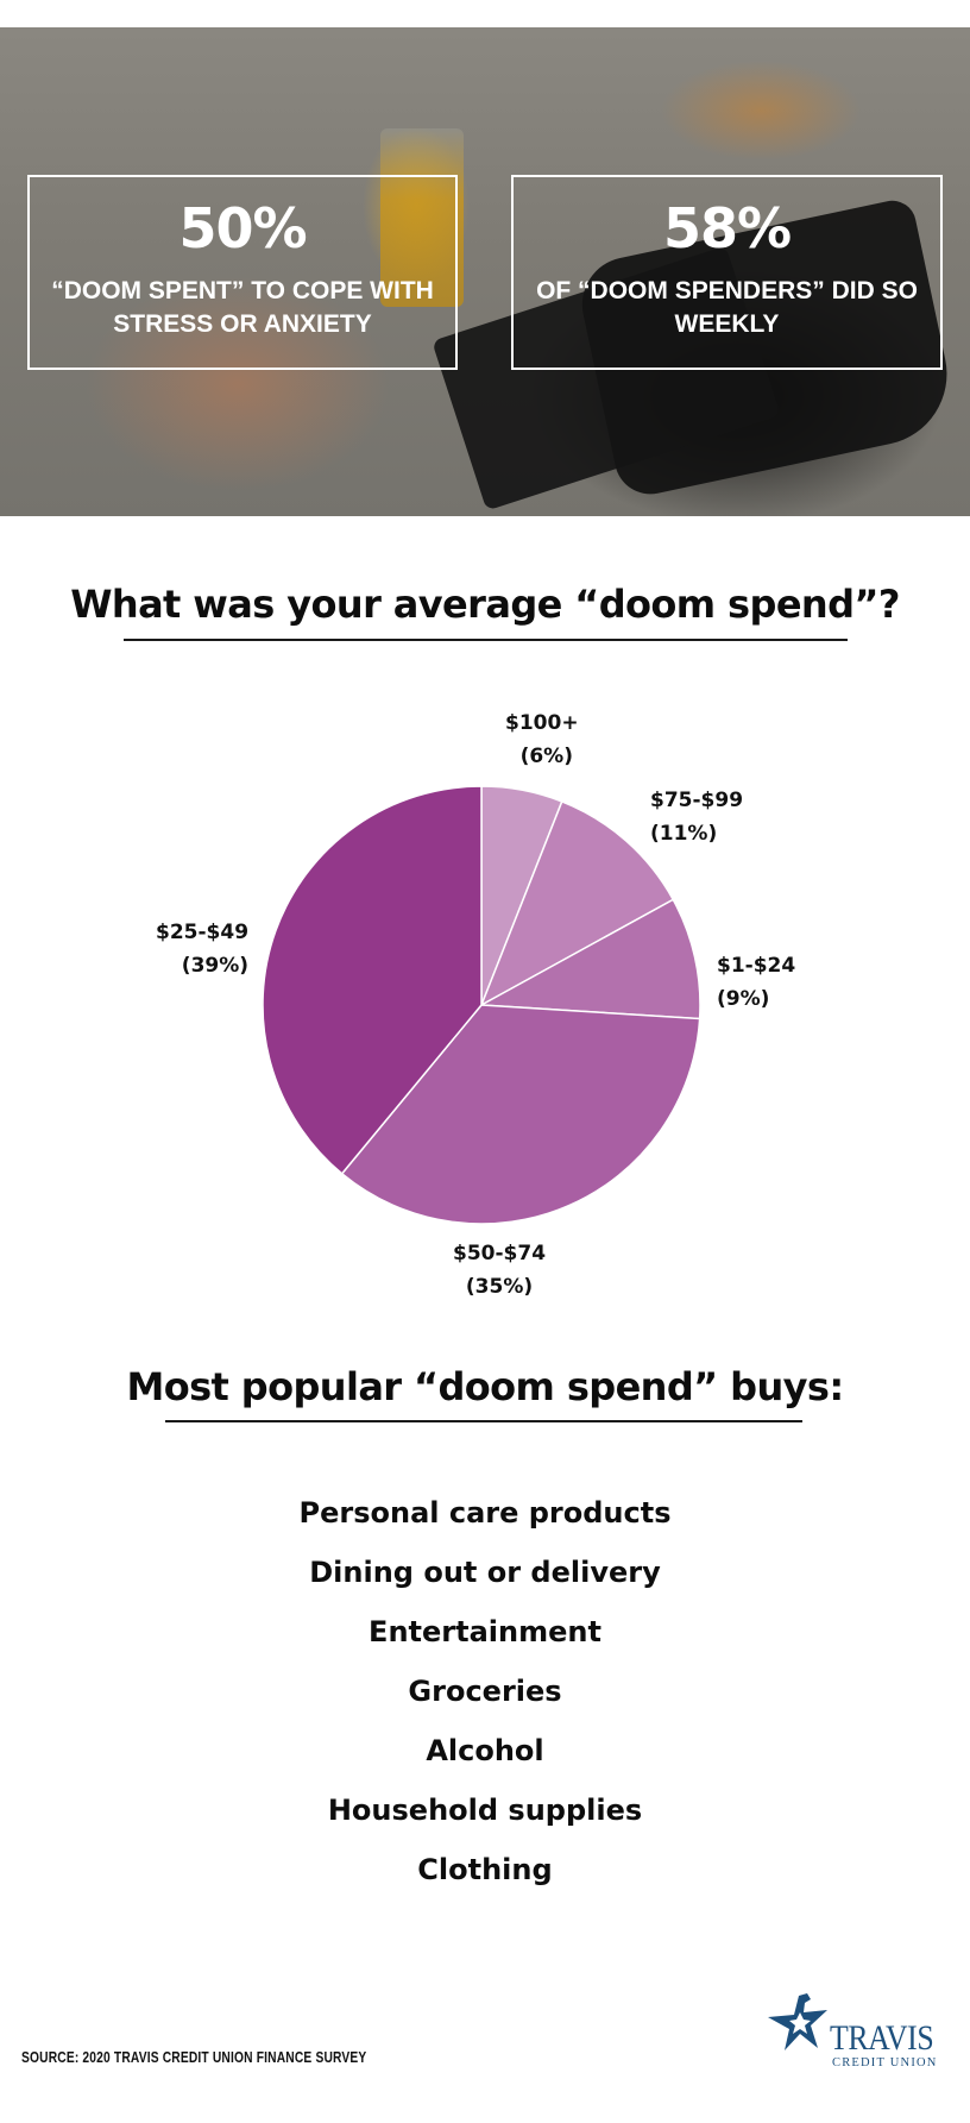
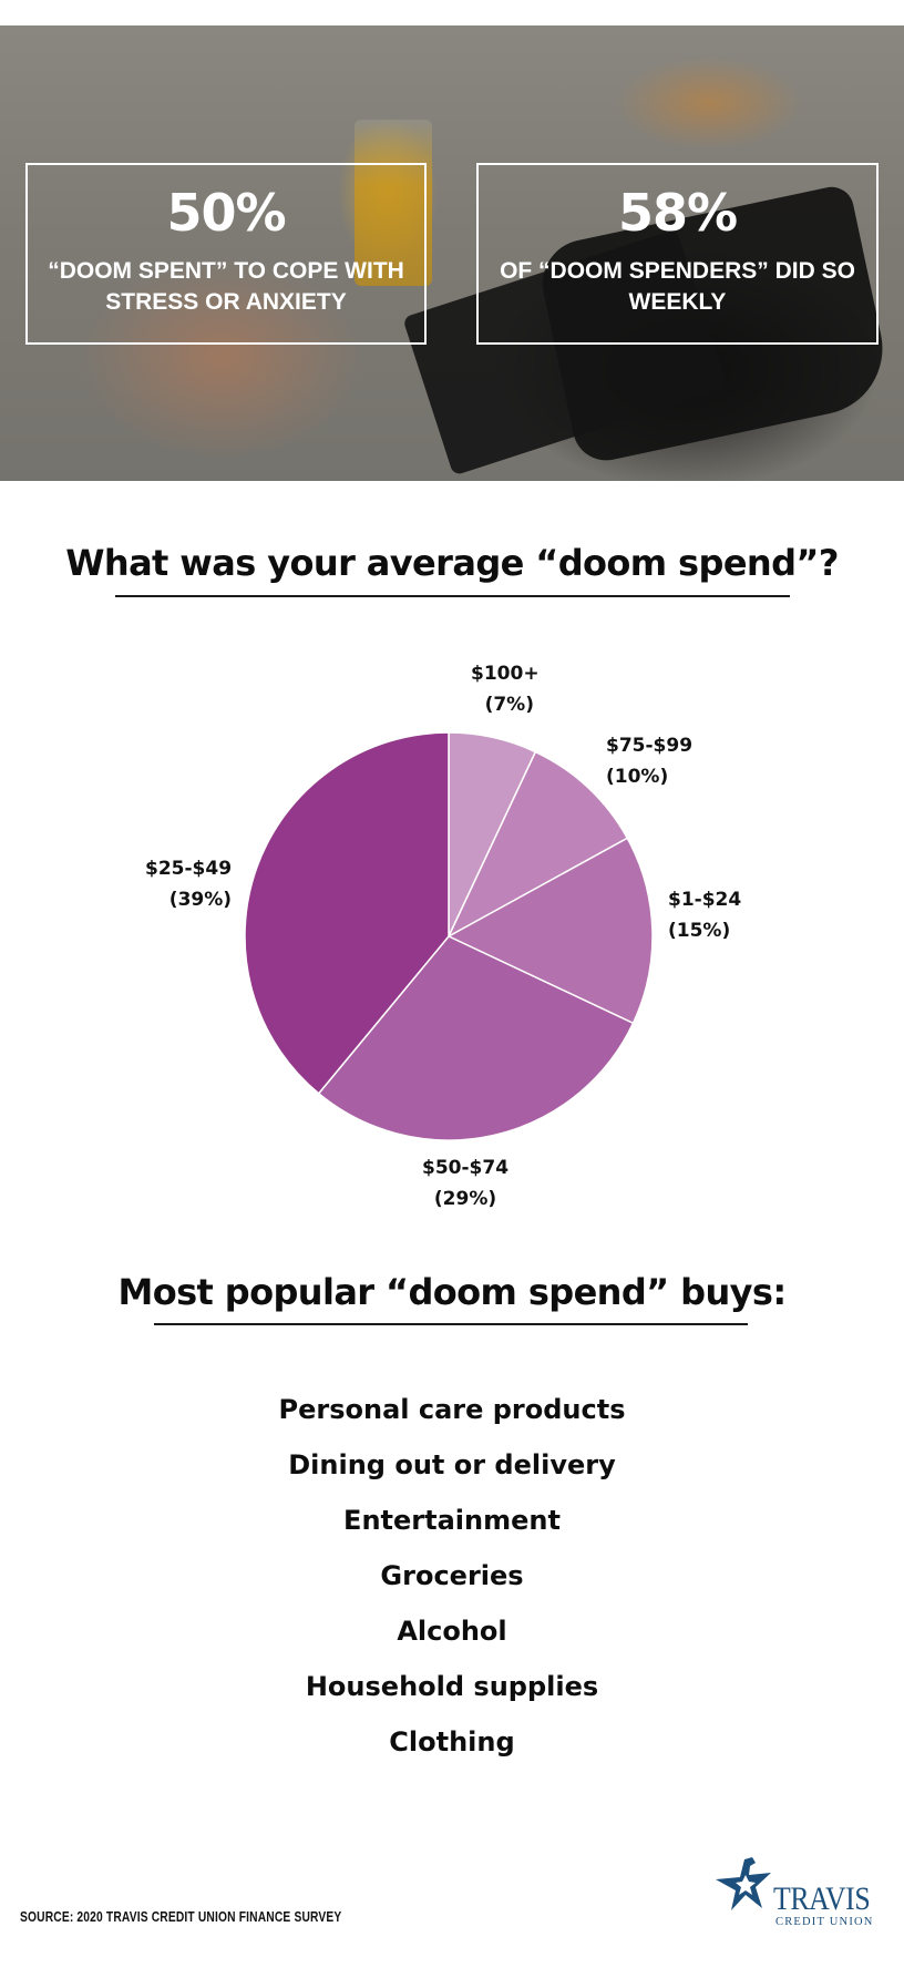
$100+: 6% -> 7%
$75-$99: 11% -> 10%
$1-$24: 9% -> 15%
$50-$74: 35% -> 29%
